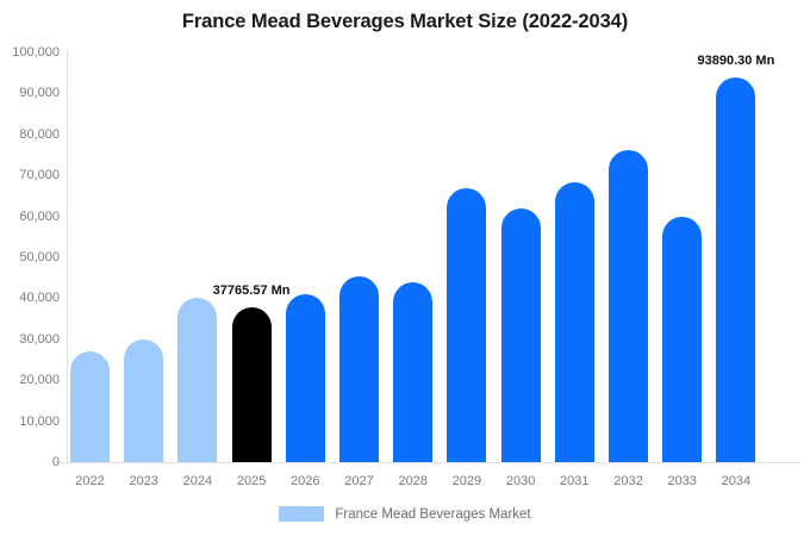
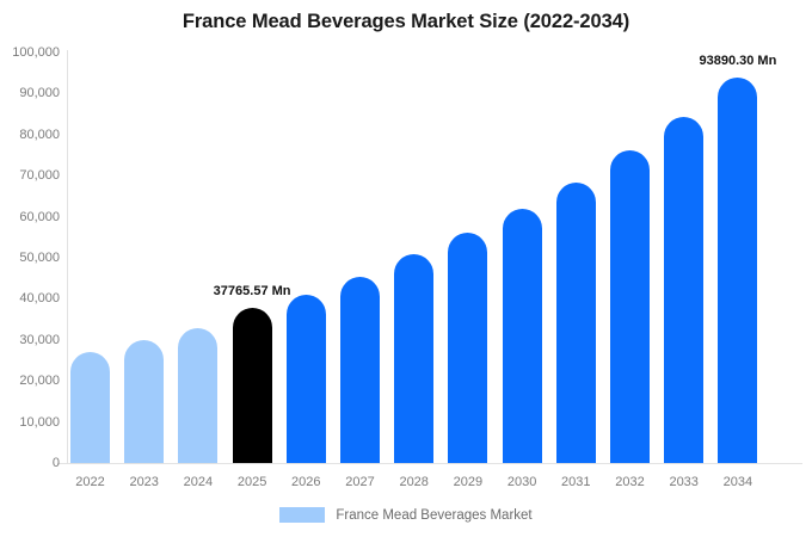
2024: 40000 -> 33000
2028: 44000 -> 51000
2029: 67000 -> 56000
2033: 60000 -> 84000
